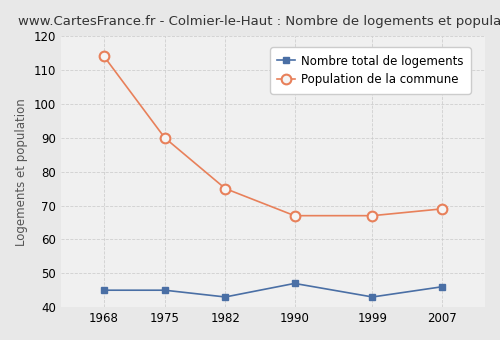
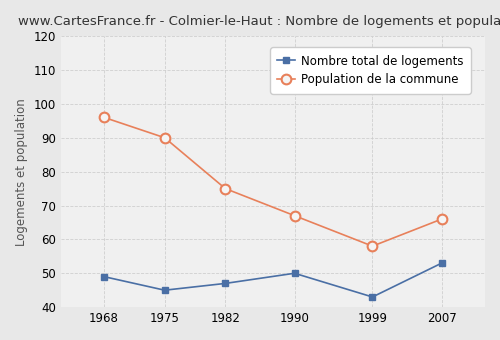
Nombre total de logements/1968: 45 -> 49
Population de la commune/1968: 114 -> 96
Nombre total de logements/1982: 43 -> 47
Nombre total de logements/1990: 47 -> 50
Population de la commune/1999: 67 -> 58
Nombre total de logements/2007: 46 -> 53
Population de la commune/2007: 69 -> 66
